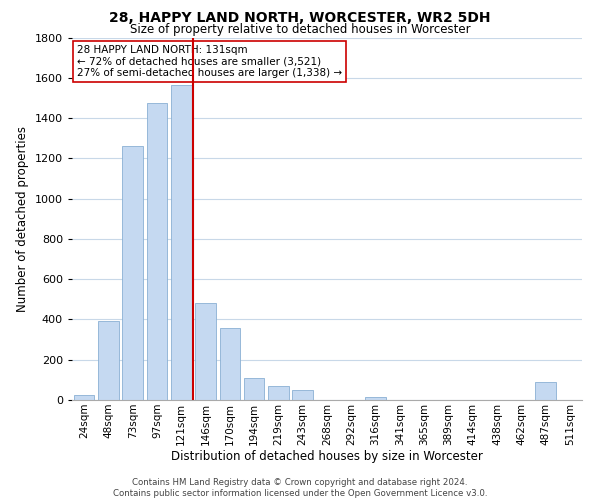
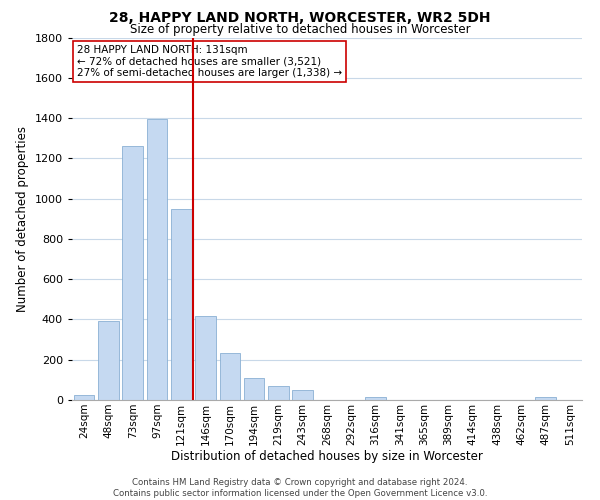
97sqm: 1475 -> 1395
121sqm: 1565 -> 950
146sqm: 480 -> 415
170sqm: 360 -> 235
487sqm: 90 -> 15
